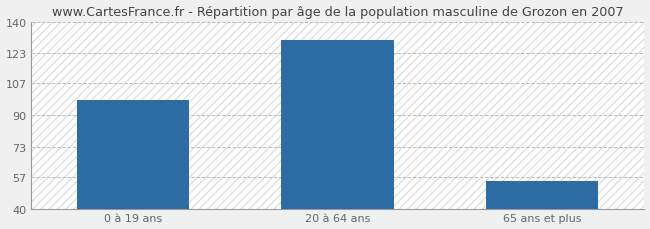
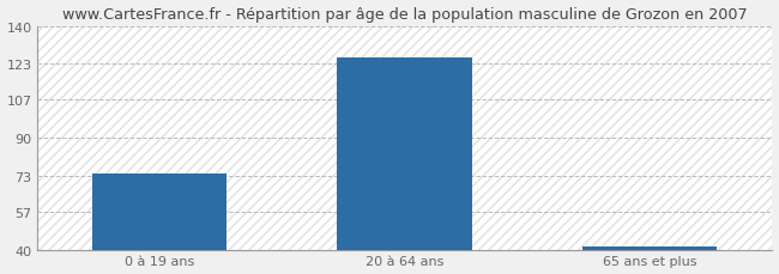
0 à 19 ans: 98 -> 74
20 à 64 ans: 130 -> 126
65 ans et plus: 55 -> 42
